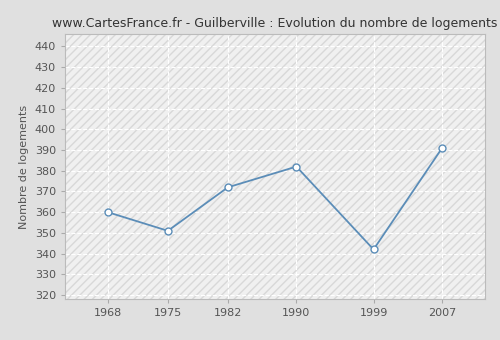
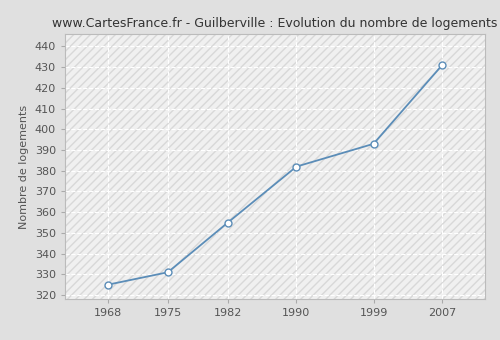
1968: 360 -> 325
1975: 351 -> 331
1982: 372 -> 355
1999: 342 -> 393
2007: 391 -> 431
